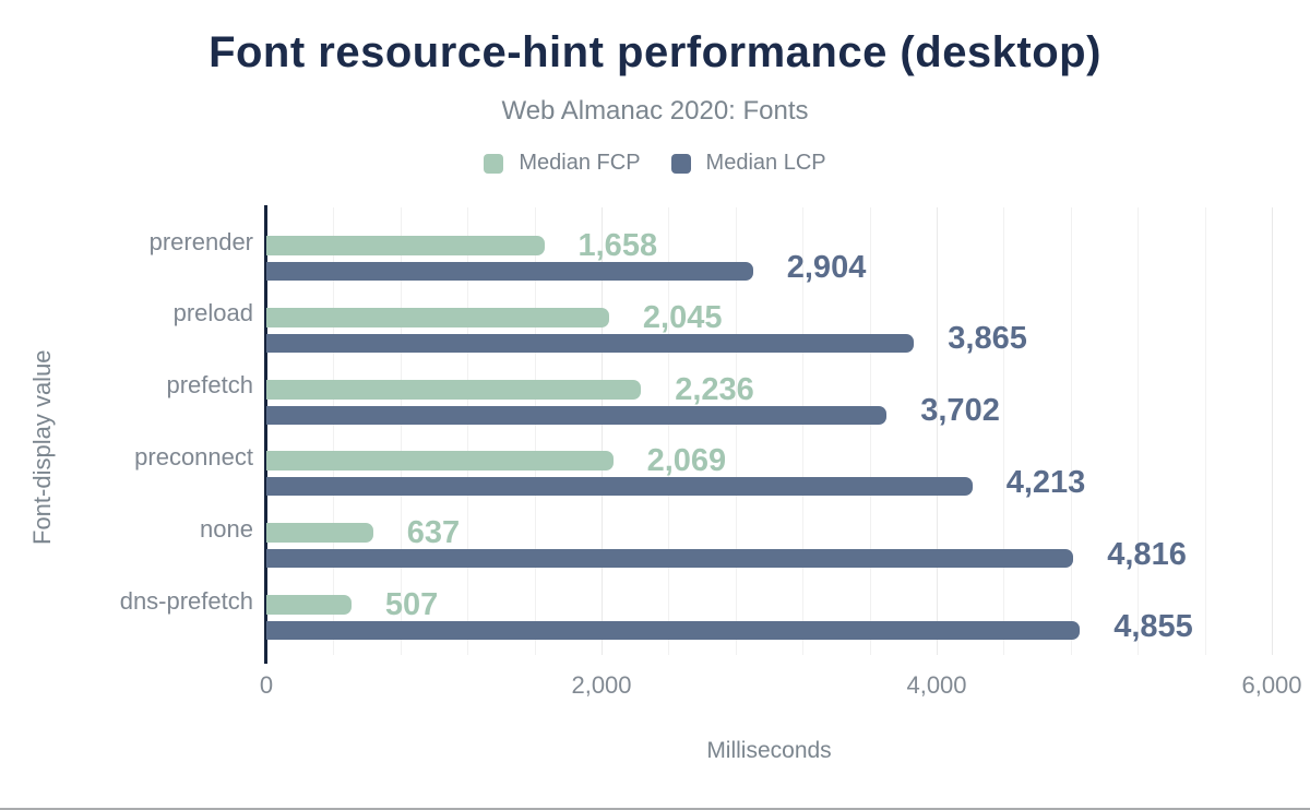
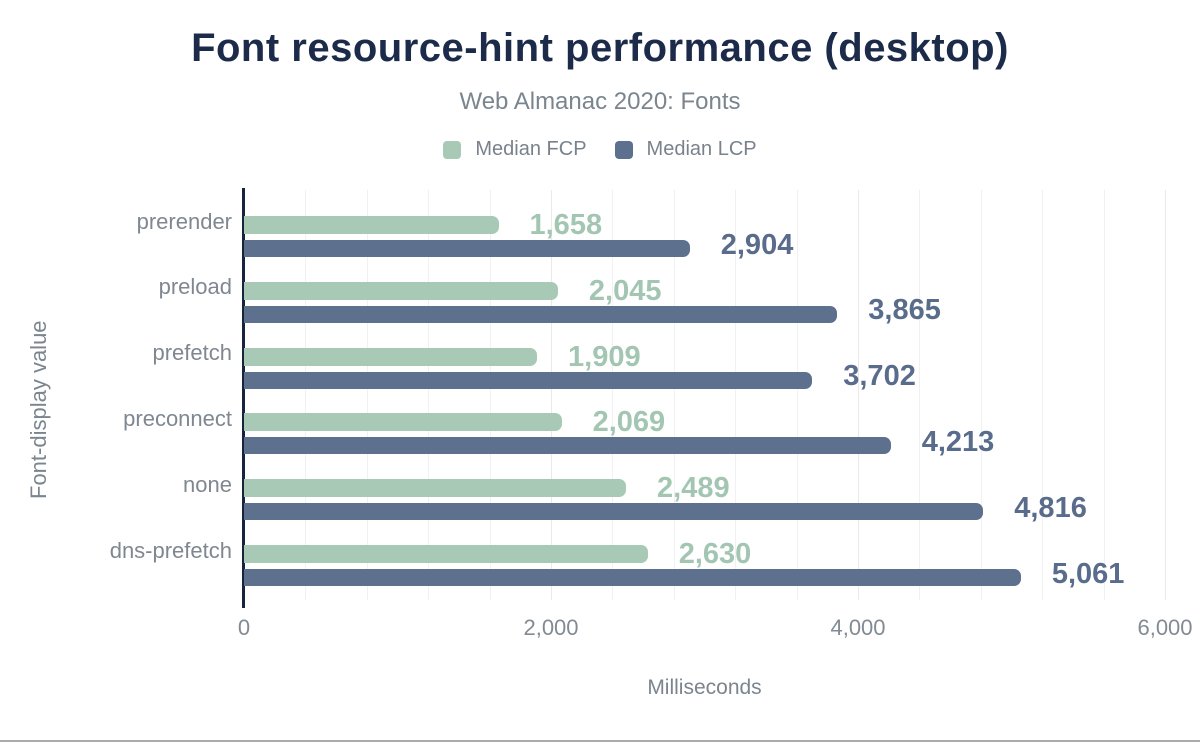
Median FCP/prefetch: 2,236 -> 1,909
Median FCP/none: 637 -> 2,489
Median FCP/dns-prefetch: 507 -> 2,630
Median LCP/dns-prefetch: 4,855 -> 5,061
